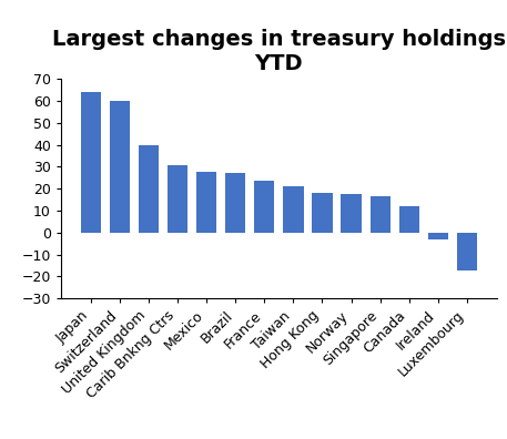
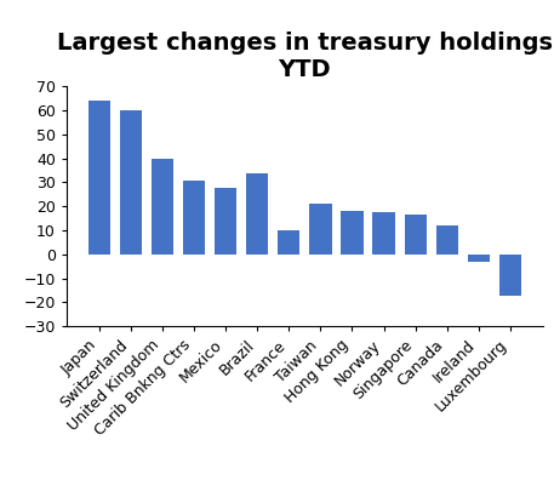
Brazil: 27 -> 34
France: 24 -> 10
